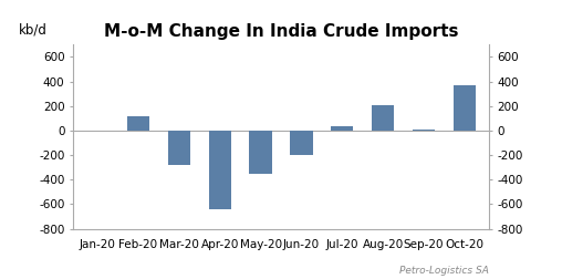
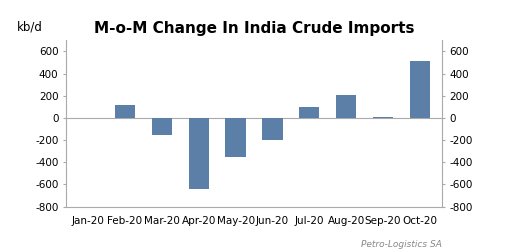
Mar-20: -280 -> -150
Jul-20: 40 -> 100
Oct-20: 370 -> 510
